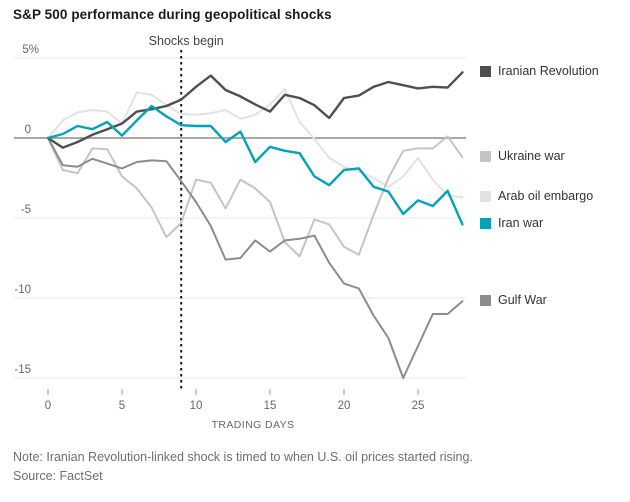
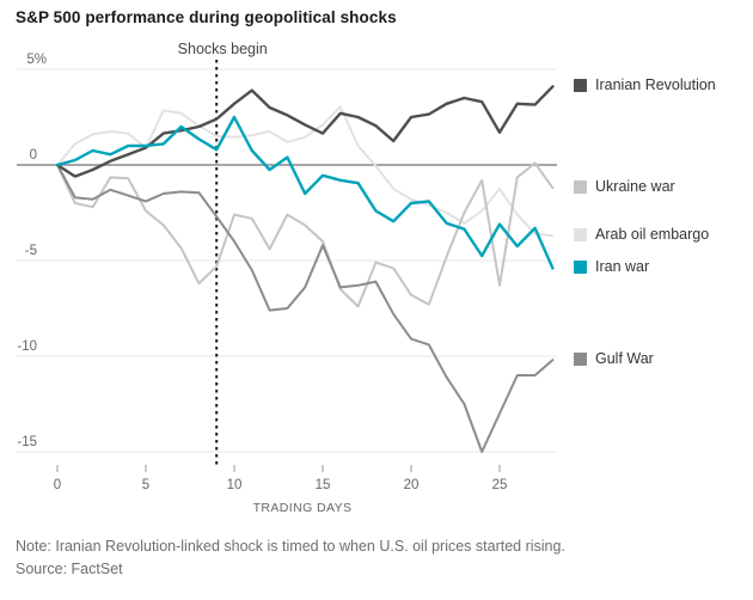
Iran war/5: 0.1 -> 1.0
Iran war/10: 0.8 -> 2.5
Gulf War/15: -7.1 -> -4.2
Ukraine war/25: -0.7 -> -6.3
Iranian Revolution/25: 3.1 -> 1.7
Iran war/25: -3.9 -> -3.1
